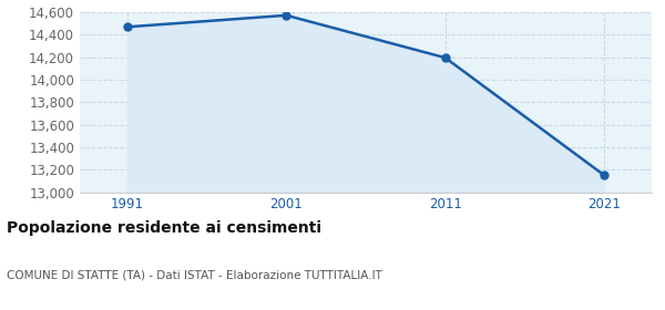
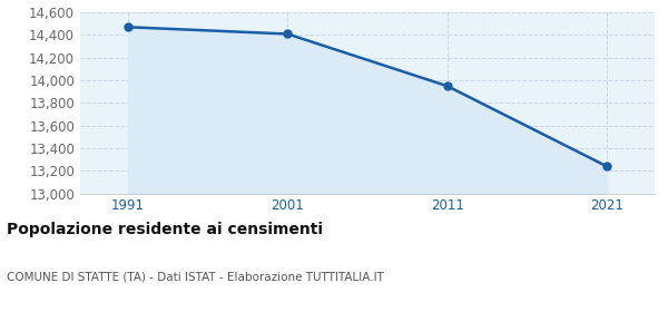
2001: 14,570 -> 14,410
2011: 14,200 -> 13,950
2021: 13,150 -> 13,240
